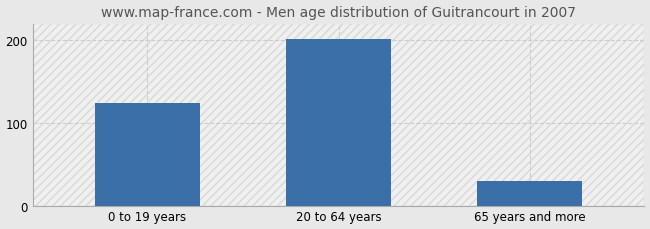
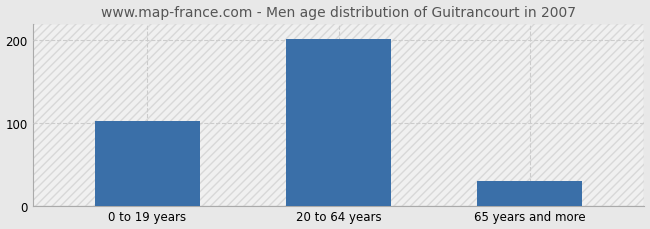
0 to 19 years: 124 -> 103
